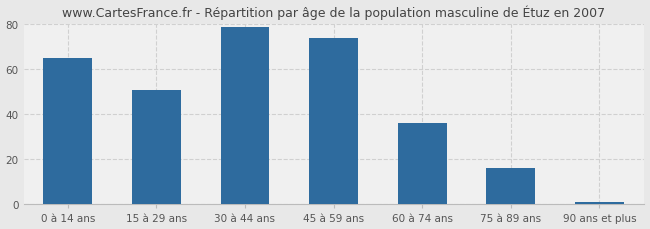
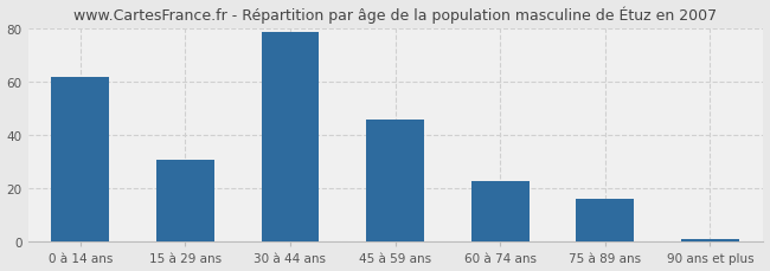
0 à 14 ans: 65 -> 62
15 à 29 ans: 51 -> 31
45 à 59 ans: 74 -> 46
60 à 74 ans: 36 -> 23
